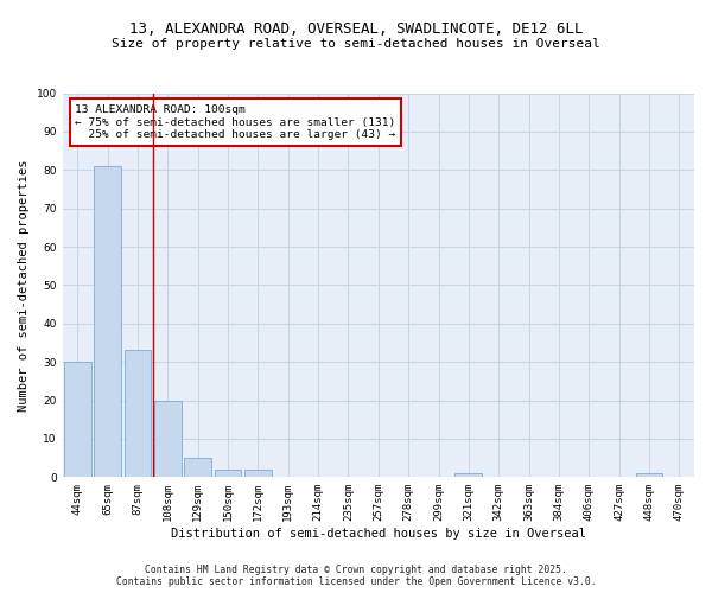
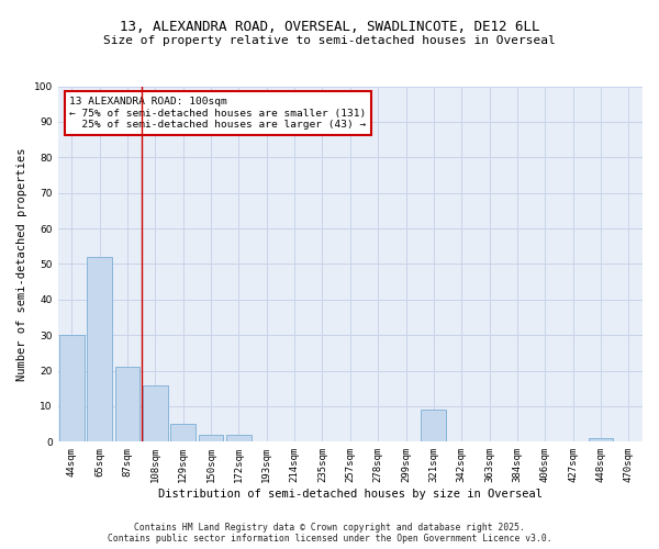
65sqm: 81 -> 52
87sqm: 33 -> 21
108sqm: 20 -> 16
321sqm: 1 -> 9
